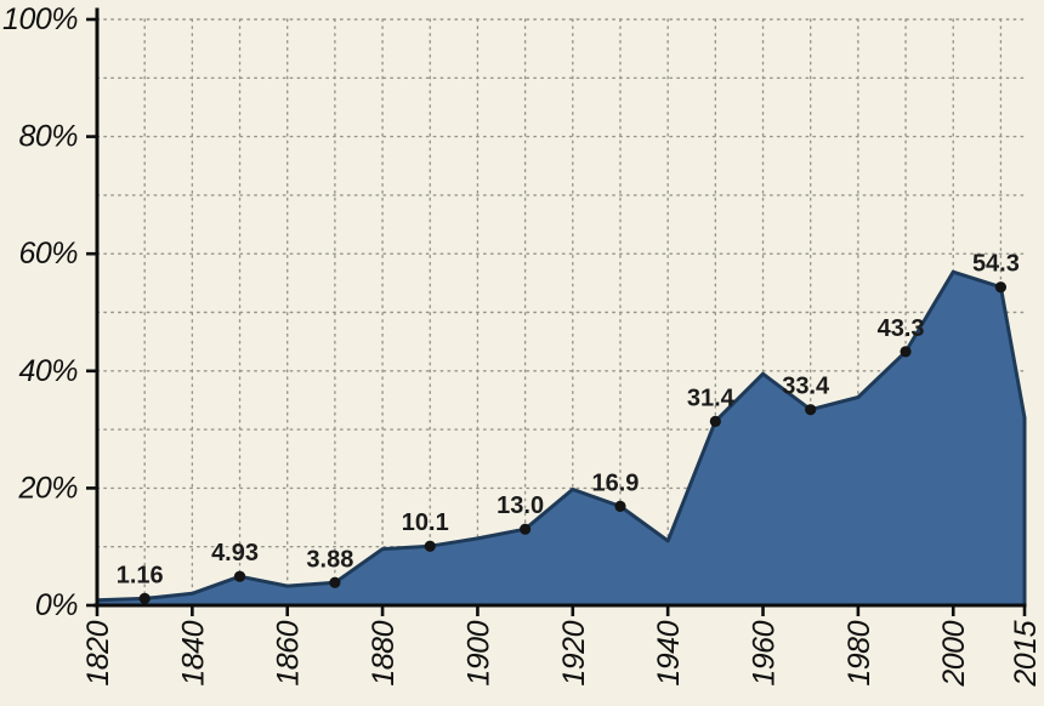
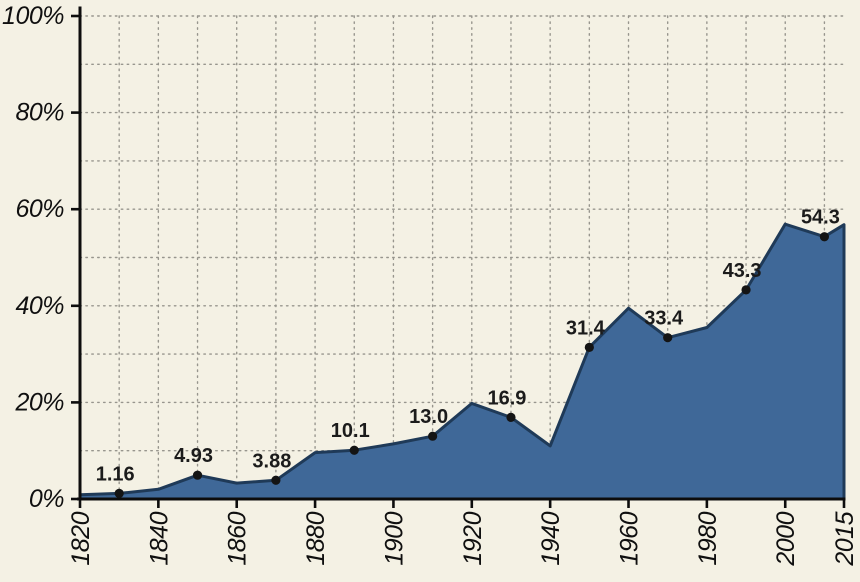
2015: 32% -> 57%
